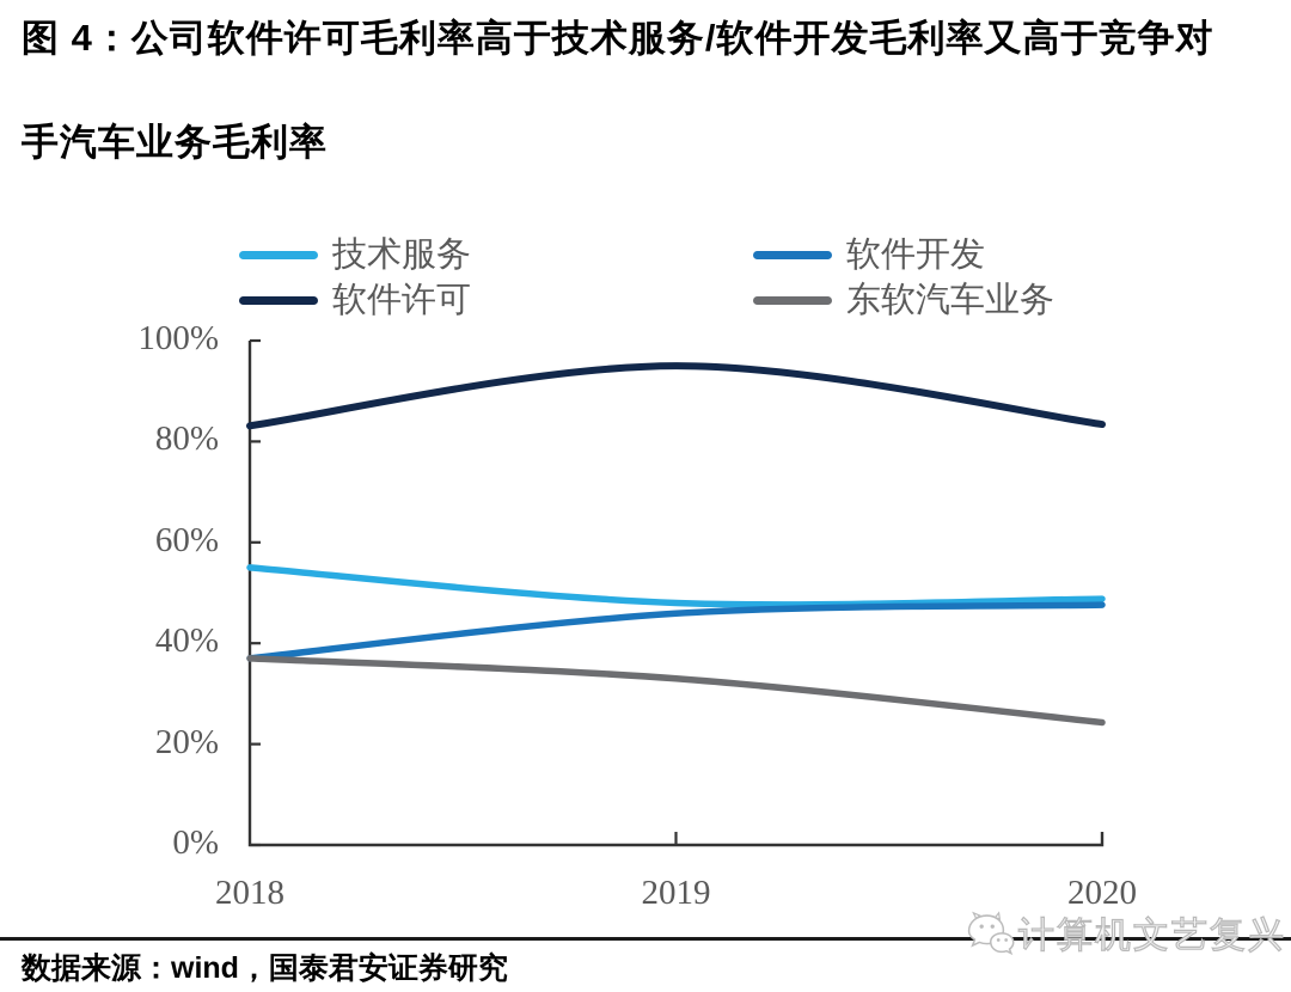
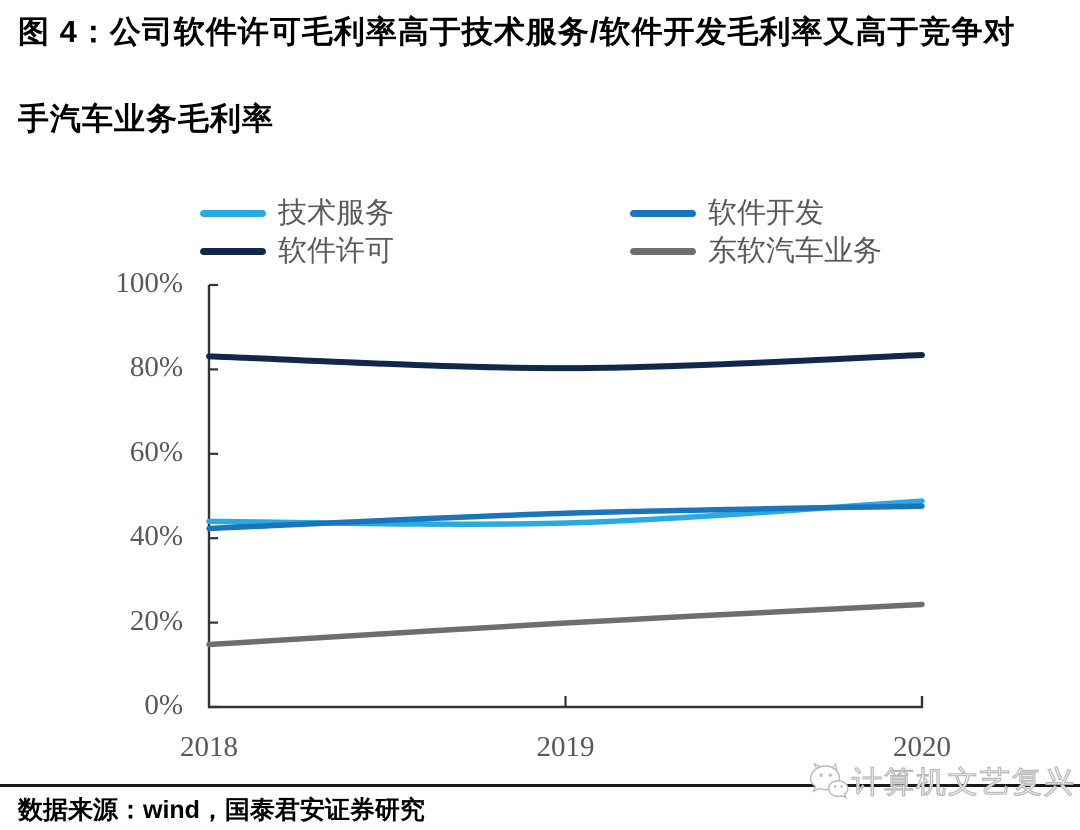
技术服务/2018: 55% -> 44%
软件开发/2018: 37% -> 42%
东软汽车业务/2018: 37% -> 15%
技术服务/2019: 48% -> 44%
软件许可/2019: 95% -> 80%
东软汽车业务/2019: 33% -> 20%
